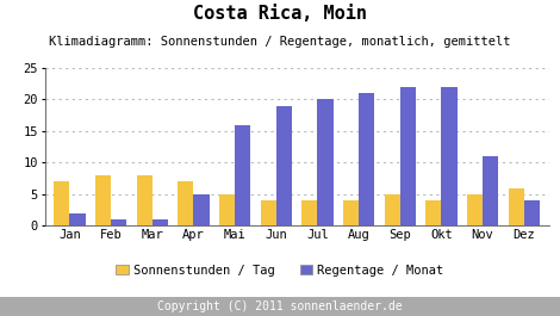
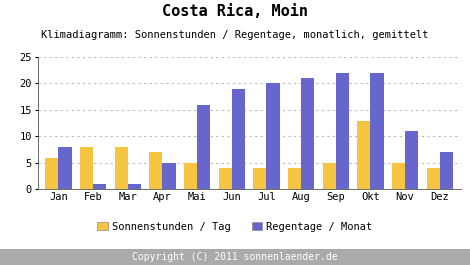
Sonnenstunden / Tag/Jan: 7 -> 6
Regentage / Monat/Jan: 2 -> 8
Sonnenstunden / Tag/Okt: 4 -> 13
Sonnenstunden / Tag/Dez: 6 -> 4
Regentage / Monat/Dez: 4 -> 7
